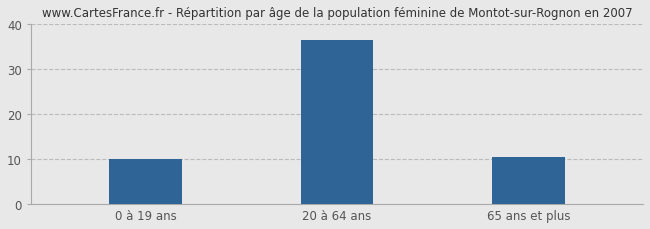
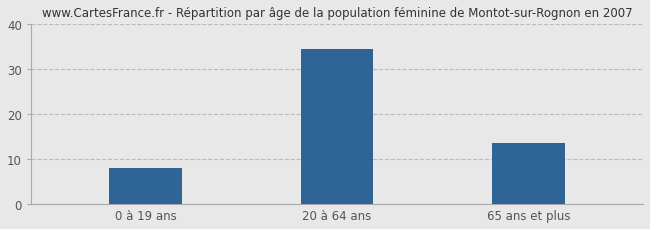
0 à 19 ans: 10.0 -> 8.0
20 à 64 ans: 36.5 -> 34.5
65 ans et plus: 10.5 -> 13.5
